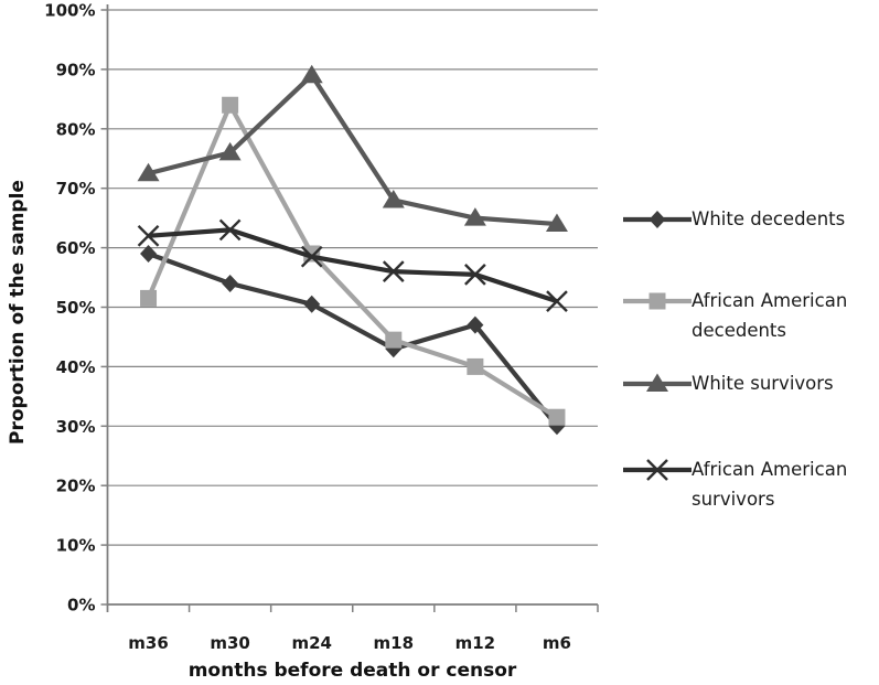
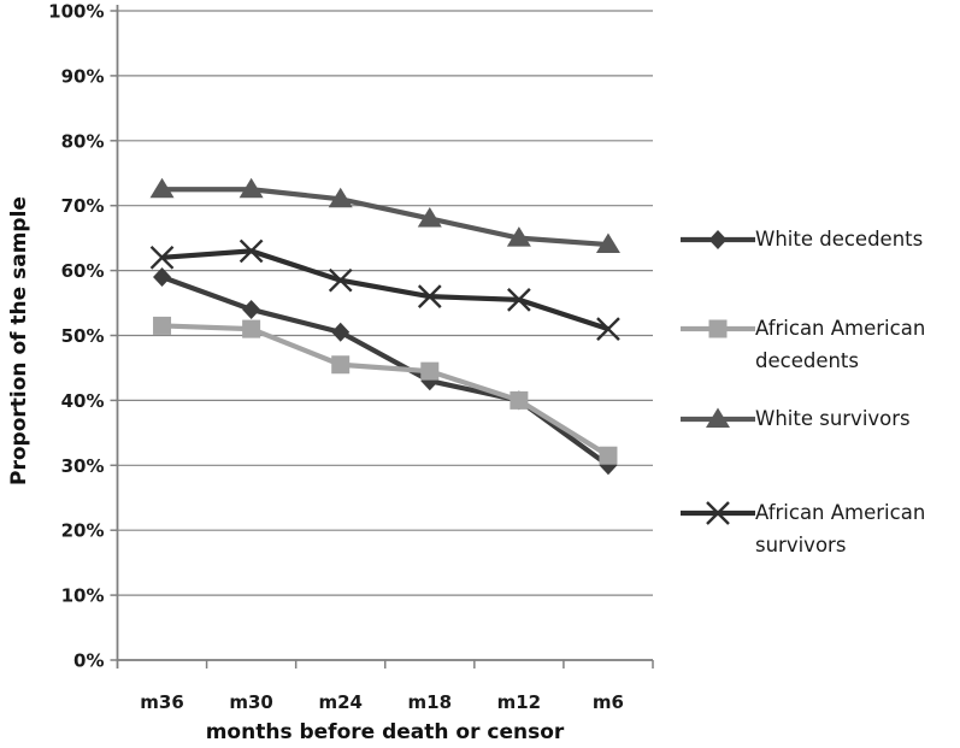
African American decedents/m30: 84% -> 51%
White survivors/m30: 76% -> 72%
African American decedents/m24: 59% -> 46%
White survivors/m24: 89% -> 71%
White decedents/m12: 47% -> 40%
